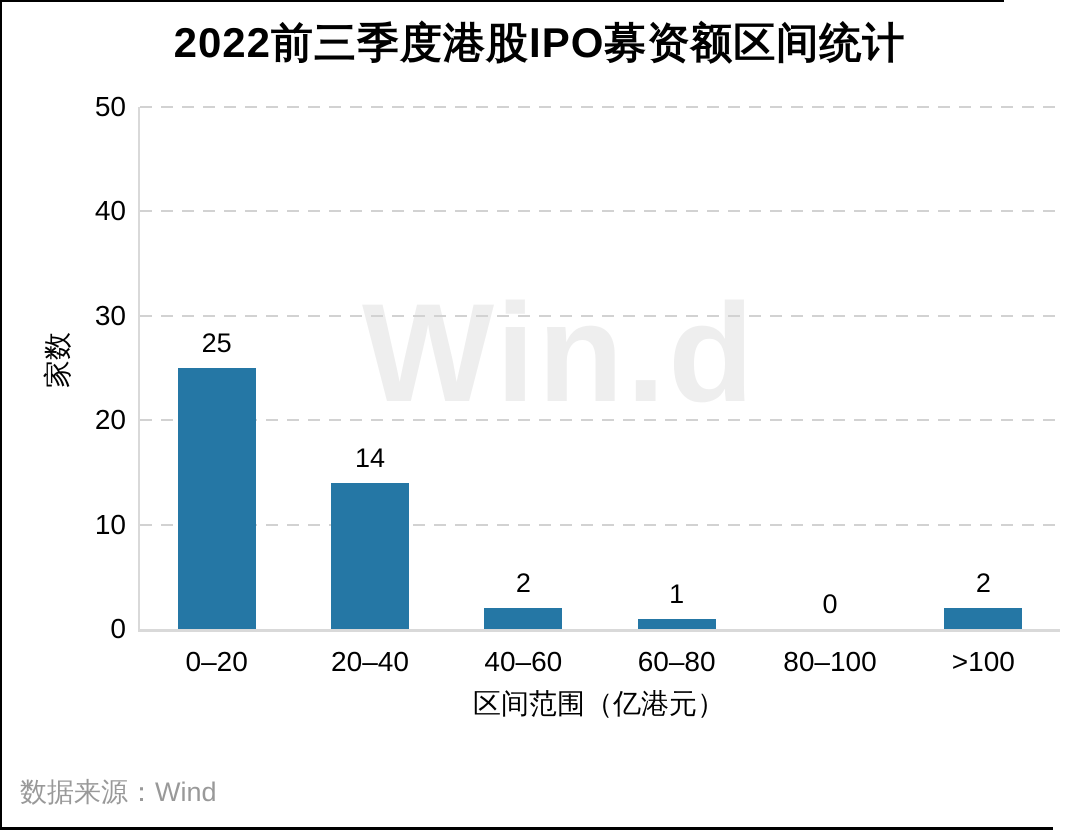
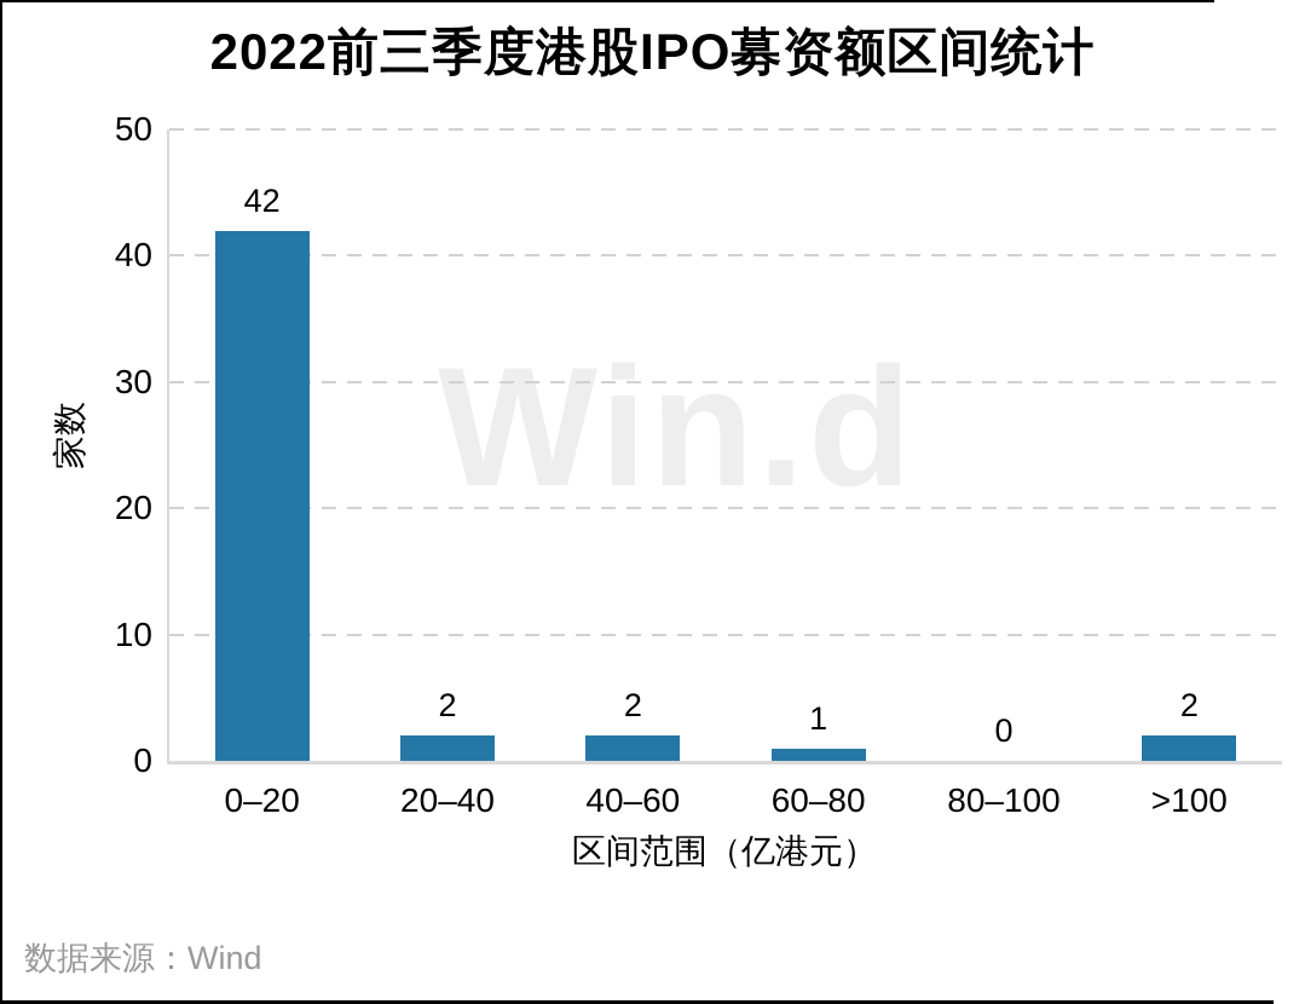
0–20: 25 -> 42
20–40: 14 -> 2
